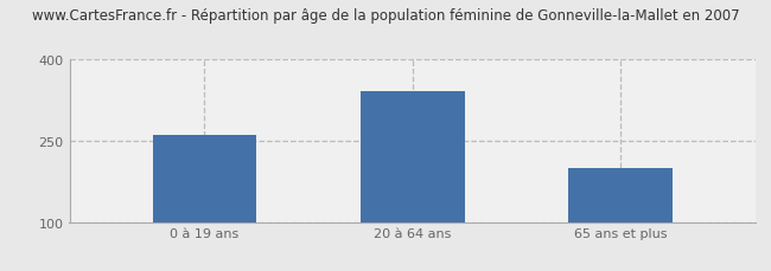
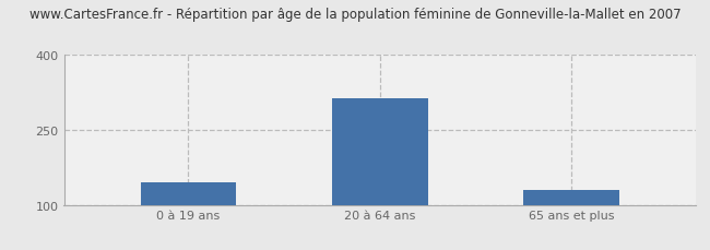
0 à 19 ans: 260 -> 145
20 à 64 ans: 340 -> 312
65 ans et plus: 200 -> 130
